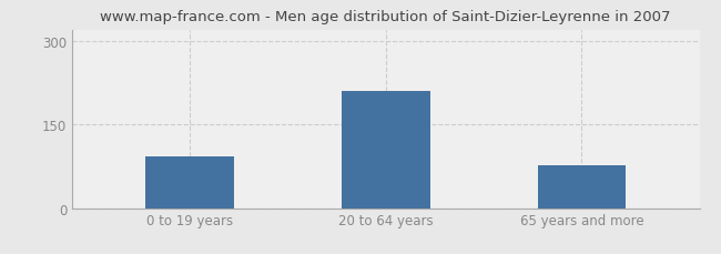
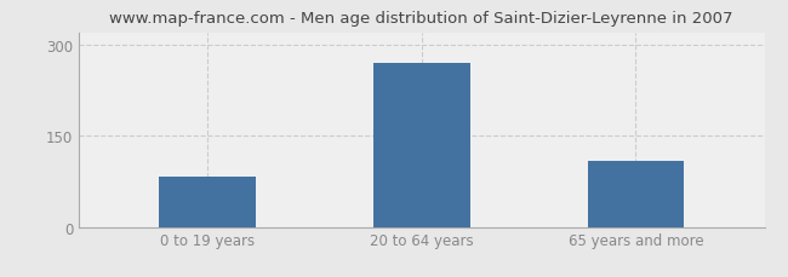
0 to 19 years: 92 -> 82
20 to 64 years: 210 -> 270
65 years and more: 76 -> 108
